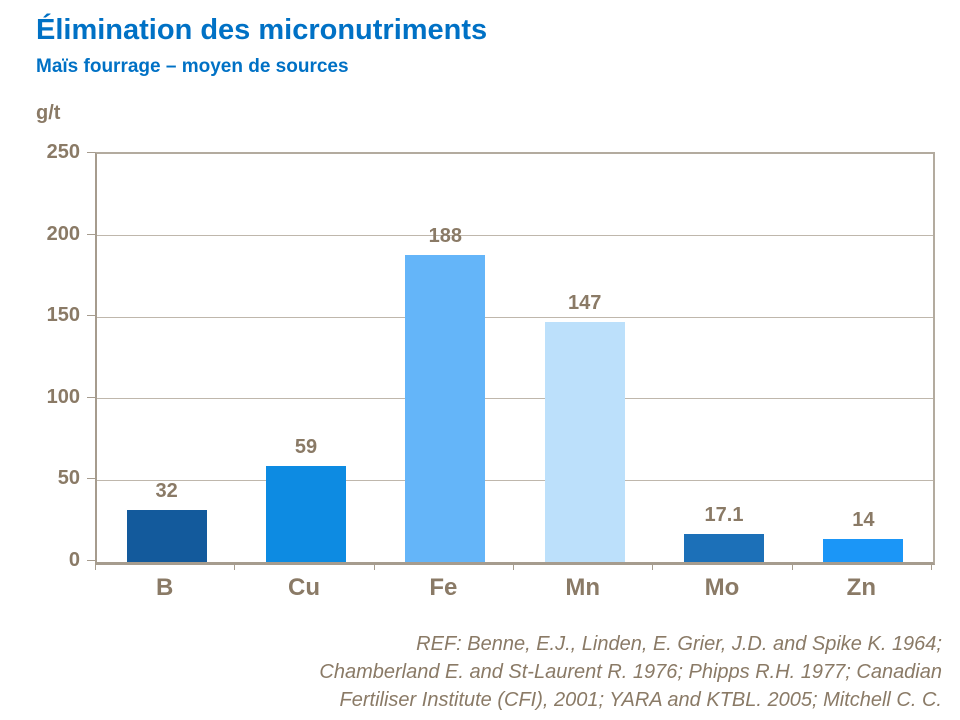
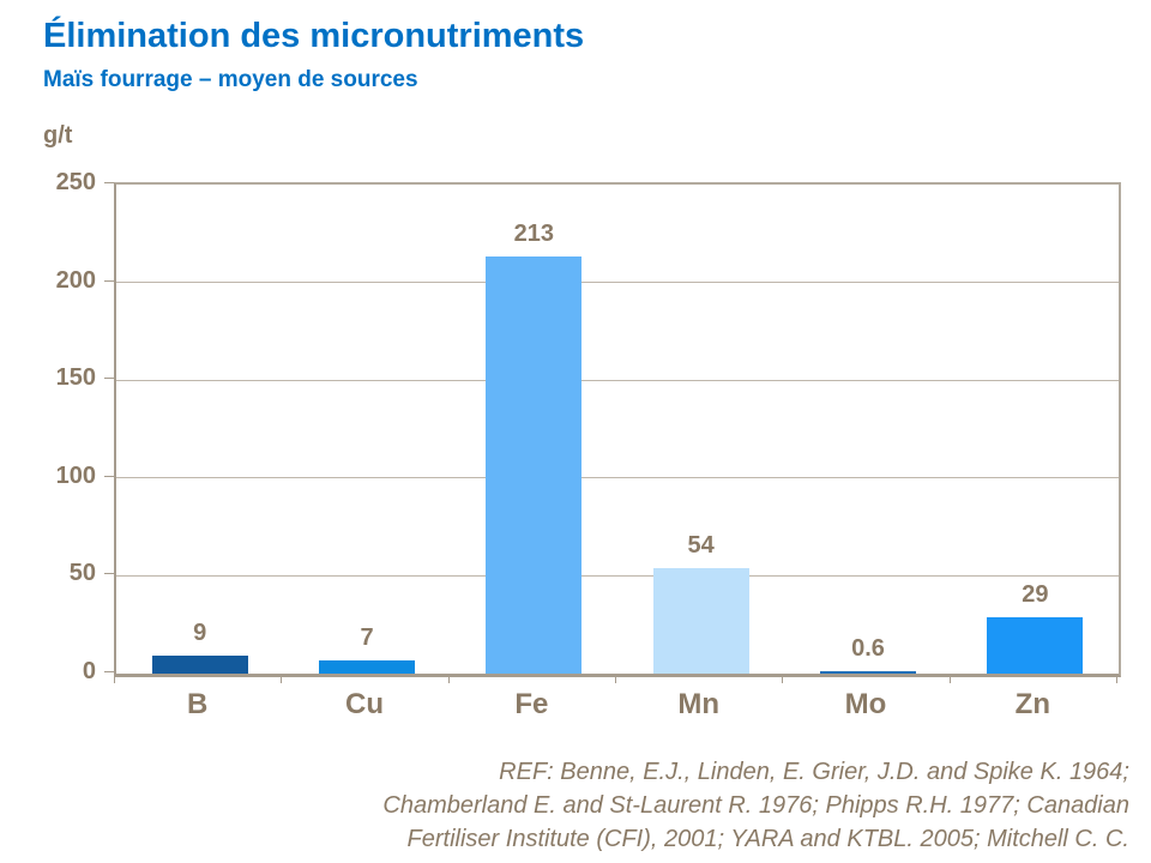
B: 32 -> 9
Cu: 59 -> 7
Fe: 188 -> 213
Mn: 147 -> 54
Mo: 17.1 -> 0.6
Zn: 14 -> 29
